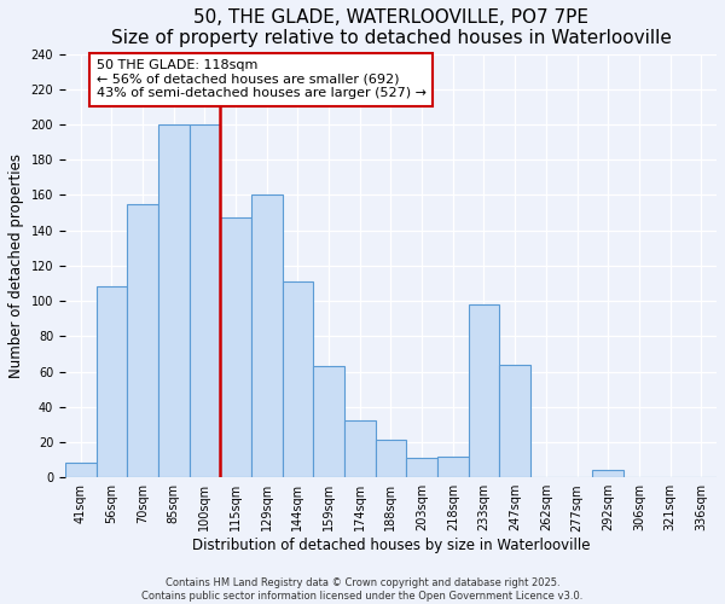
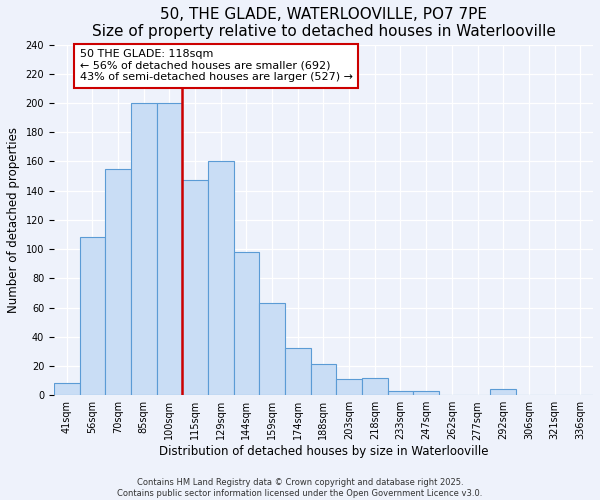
144sqm: 111 -> 98
233sqm: 98 -> 3
247sqm: 64 -> 3
